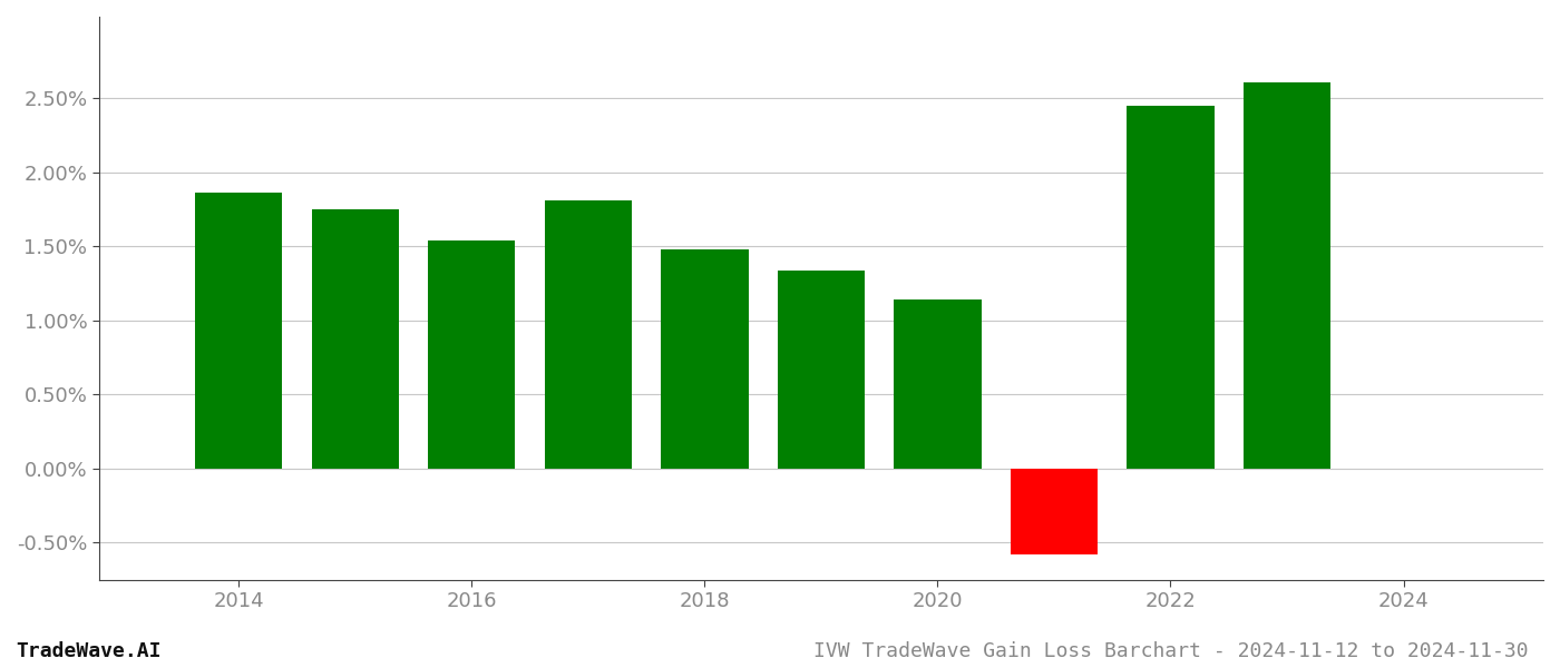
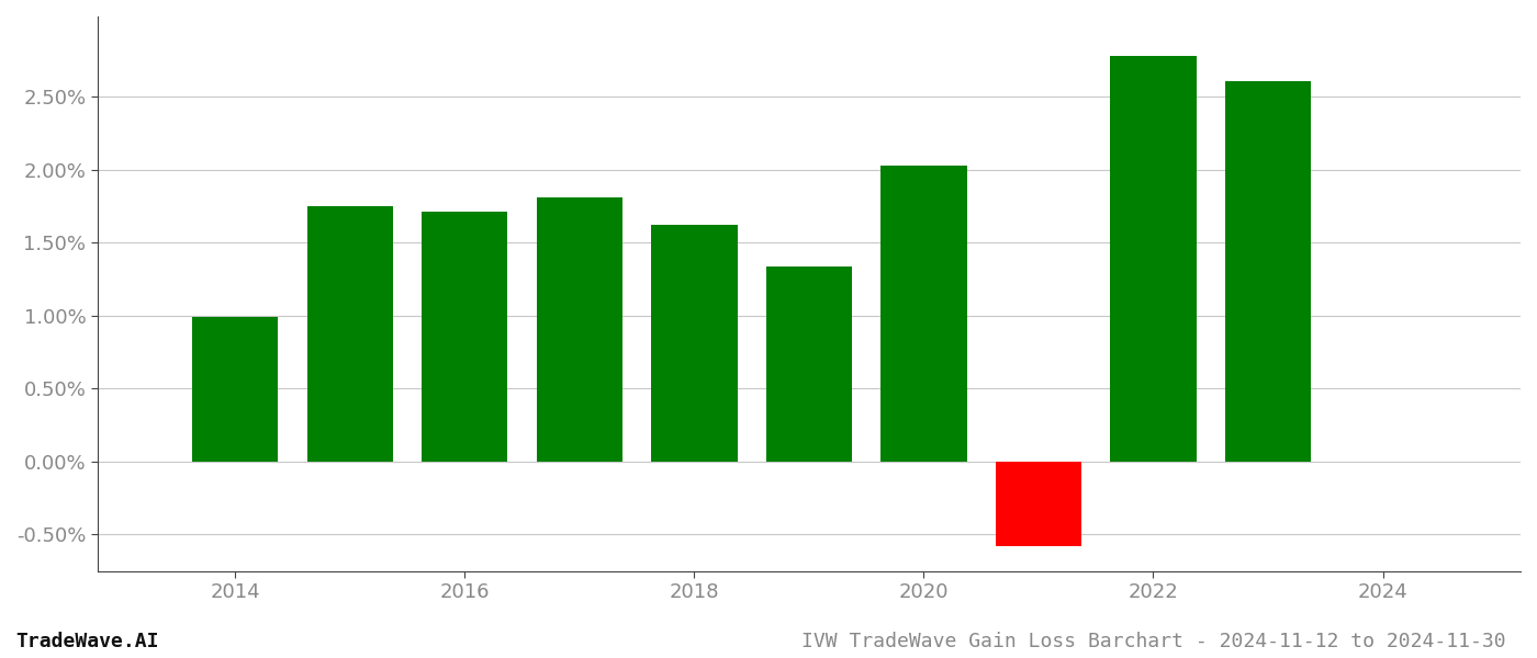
2014: 1.86% -> 0.99%
2016: 1.54% -> 1.71%
2018: 1.48% -> 1.62%
2020: 1.14% -> 2.03%
2022: 2.45% -> 2.78%
